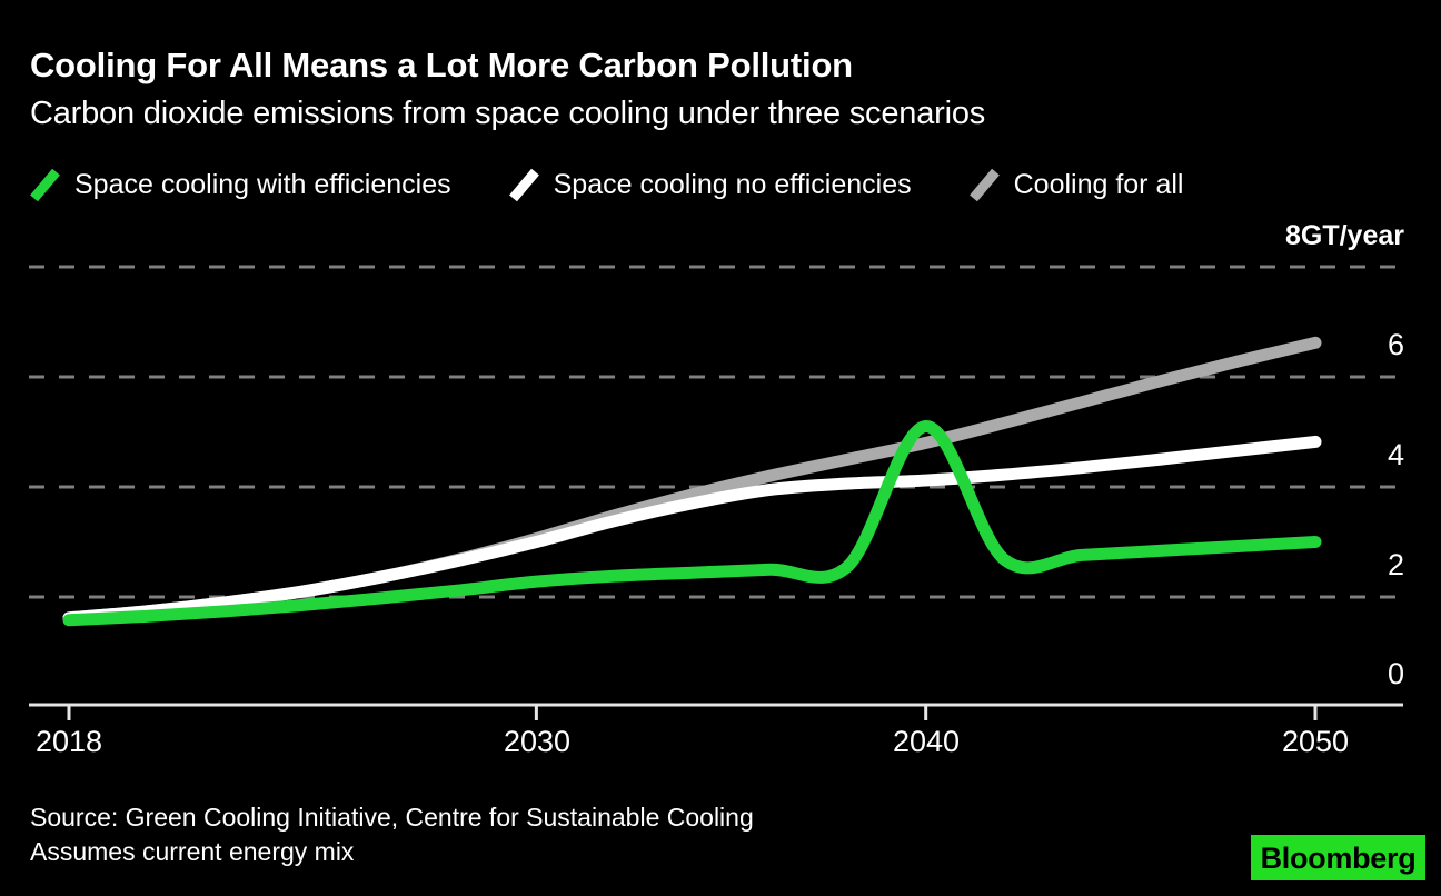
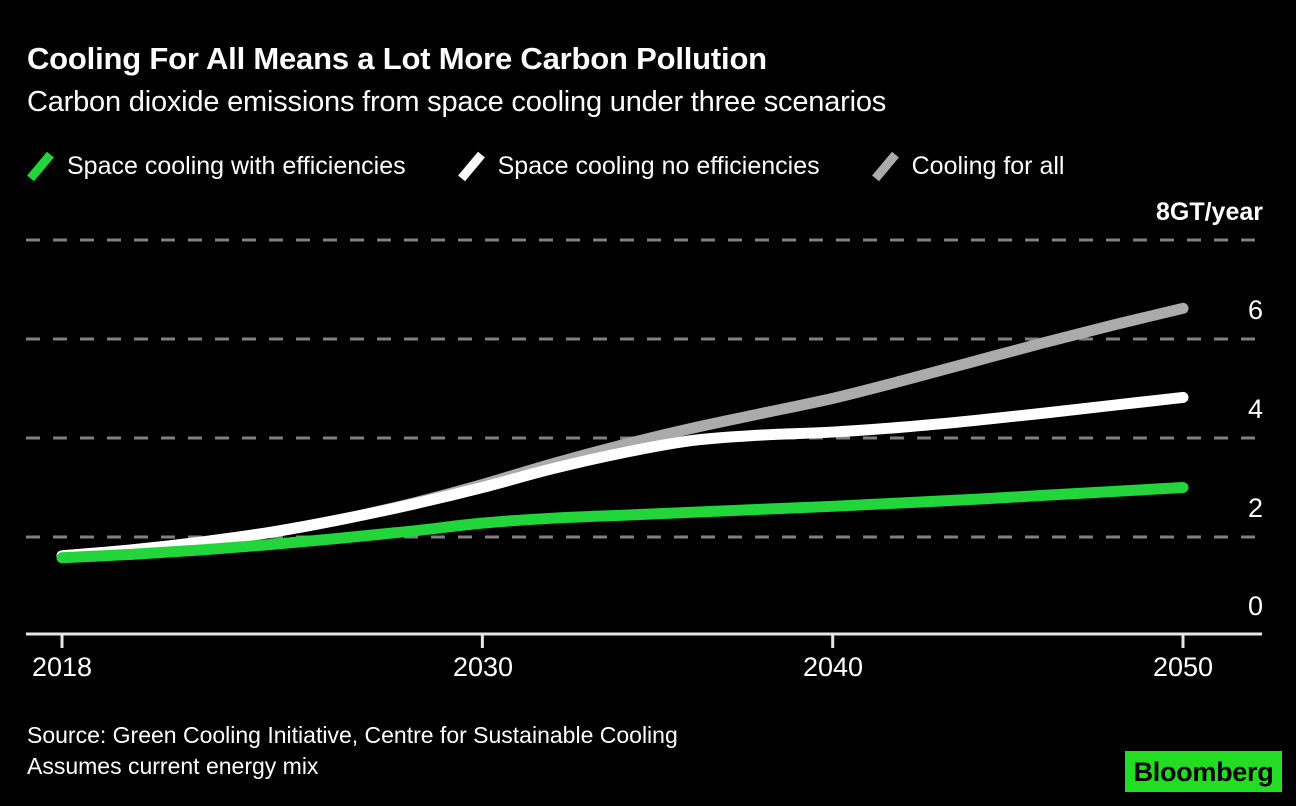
Space cooling with efficiencies/2040: 5.1 -> 2.6
